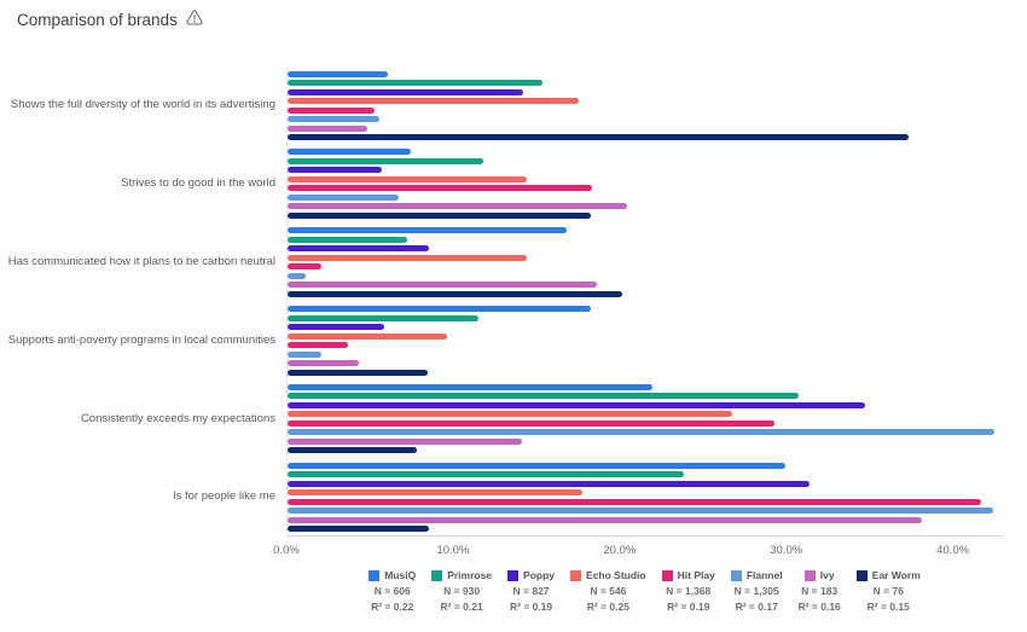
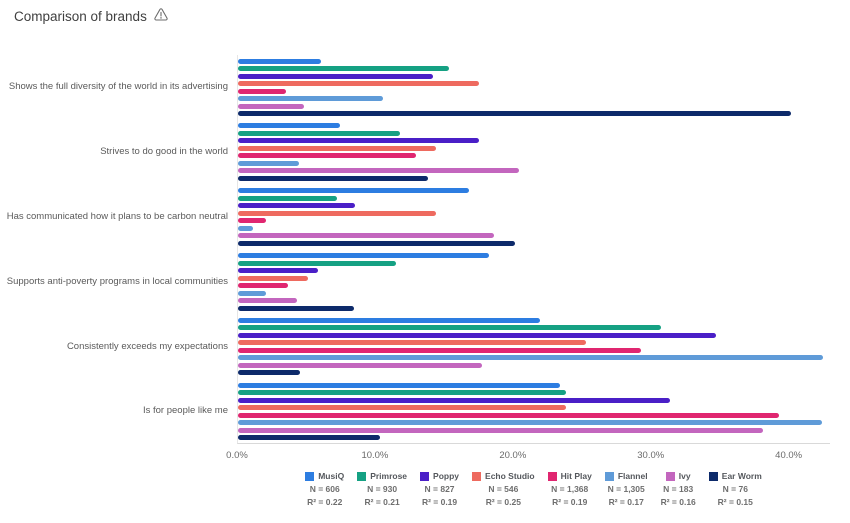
Hit Play/Shows the full diversity of the world in its advertising: 5.2% -> 3.5%
Flannel/Shows the full diversity of the world in its advertising: 5.5% -> 10.5%
Ear Worm/Shows the full diversity of the world in its advertising: 37.3% -> 40.2%
Poppy/Strives to do good in the world: 5.7% -> 17.5%
Hit Play/Strives to do good in the world: 18.3% -> 12.9%
Flannel/Strives to do good in the world: 6.7% -> 4.4%
Ear Worm/Strives to do good in the world: 18.2% -> 13.8%
Echo Studio/Supports anti-poverty programs in local communities: 9.6% -> 5.1%
Echo Studio/Consistently exceeds my expectations: 26.7% -> 25.3%
Ivy/Consistently exceeds my expectations: 14.1% -> 17.7%
Ear Worm/Consistently exceeds my expectations: 7.8% -> 4.5%
MusiQ/Is for people like me: 29.9% -> 23.4%
Echo Studio/Is for people like me: 17.7% -> 23.8%
Hit Play/Is for people like me: 41.7% -> 39.3%
Ear Worm/Is for people like me: 8.5% -> 10.3%
